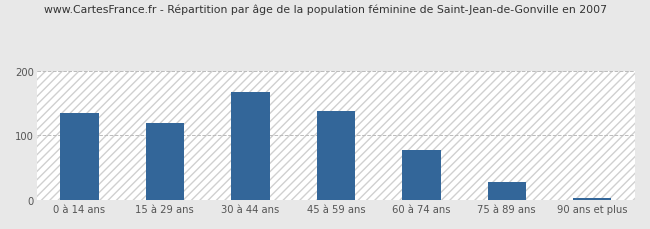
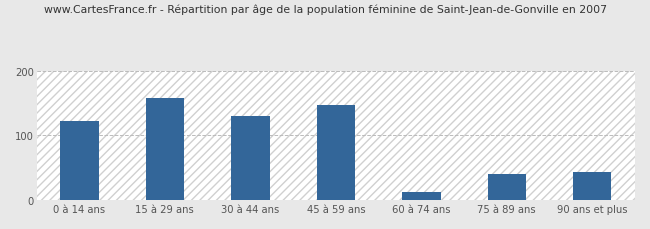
0 à 14 ans: 135 -> 122
15 à 29 ans: 120 -> 158
30 à 44 ans: 168 -> 130
45 à 59 ans: 138 -> 148
60 à 74 ans: 77 -> 12
75 à 89 ans: 27 -> 40
90 ans et plus: 3 -> 44
